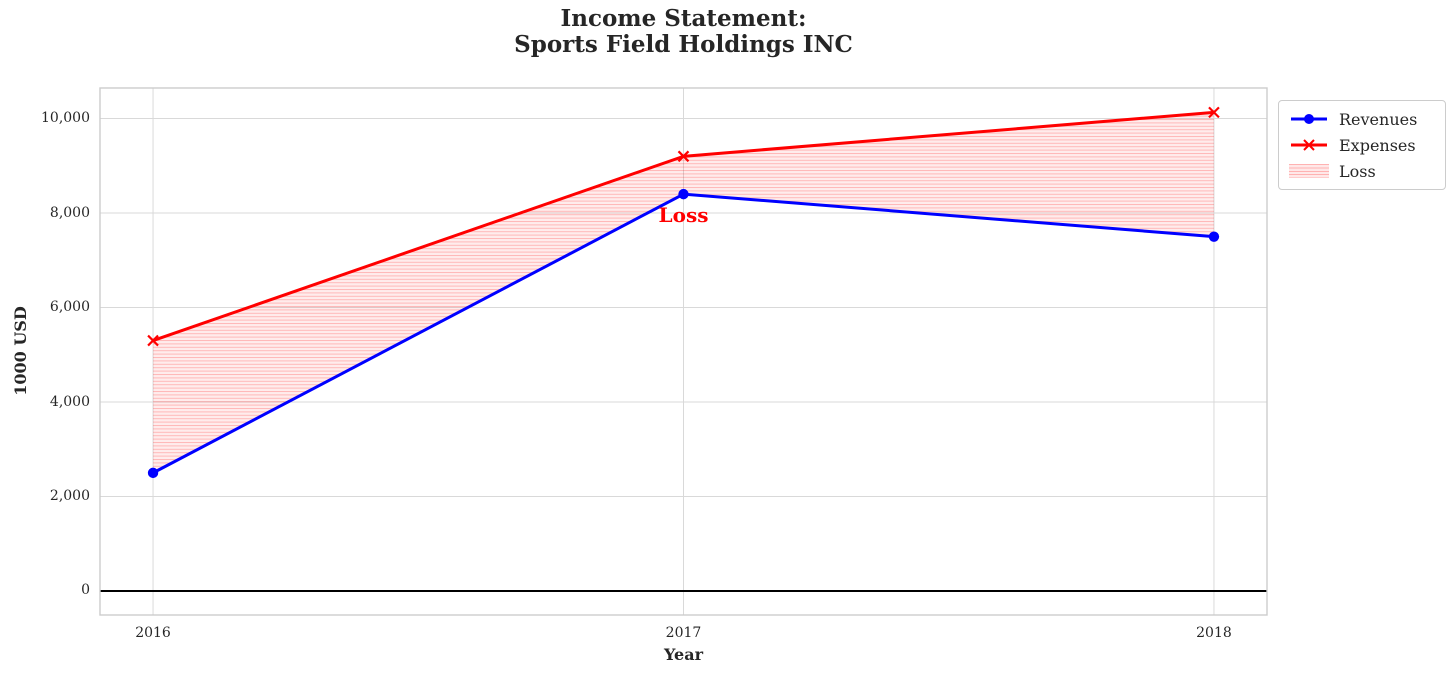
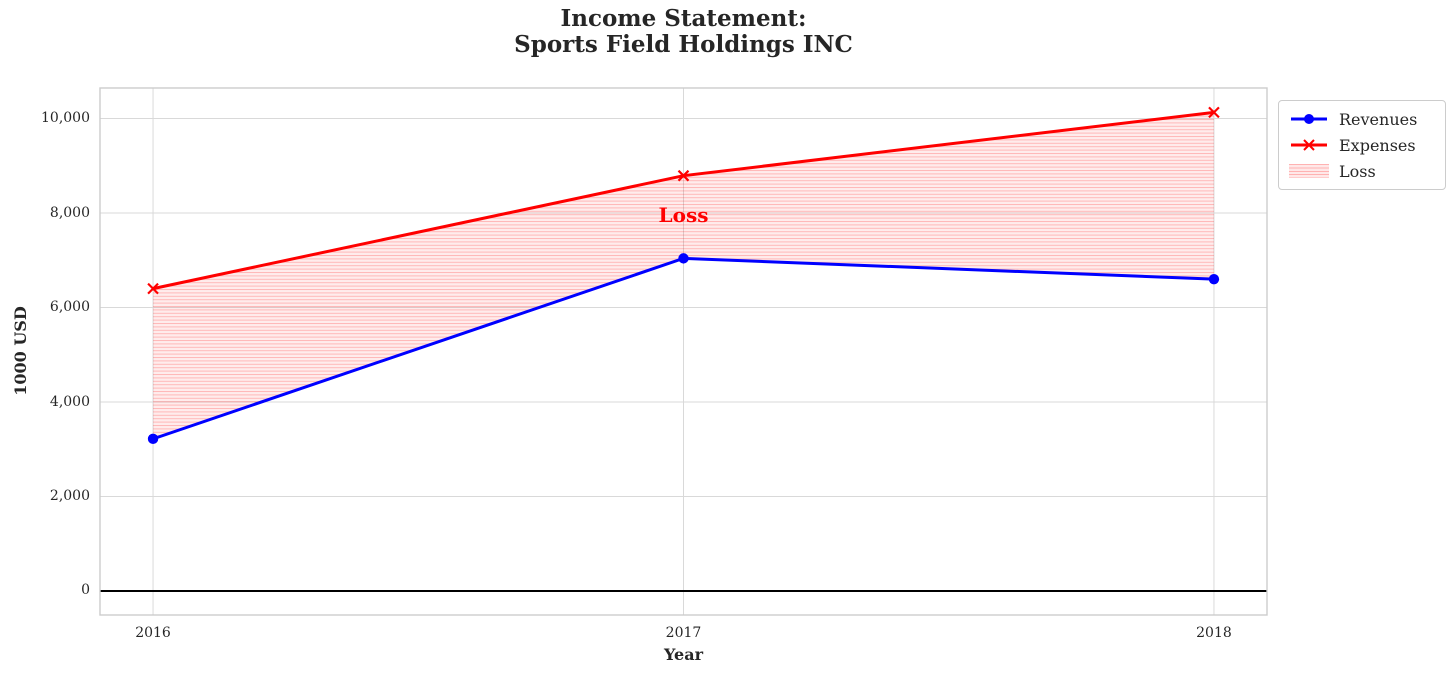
Revenues/2016: 2500 -> 3200
Expenses/2016: 5300 -> 6400
Revenues/2017: 8400 -> 7000
Expenses/2017: 9200 -> 8800
Revenues/2018: 7500 -> 6600
